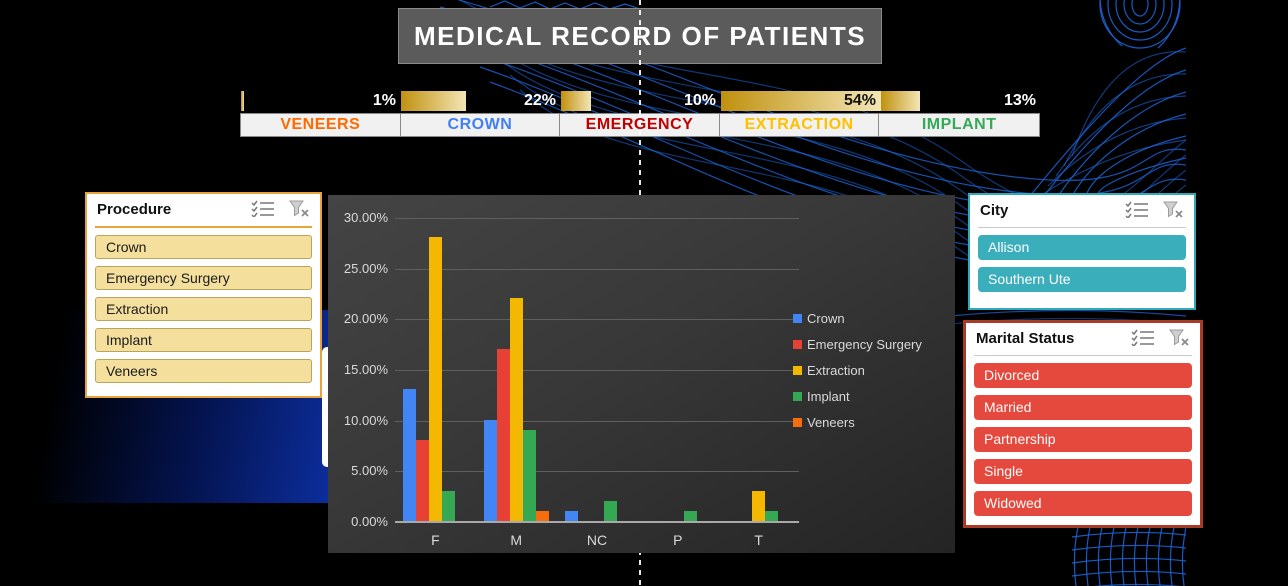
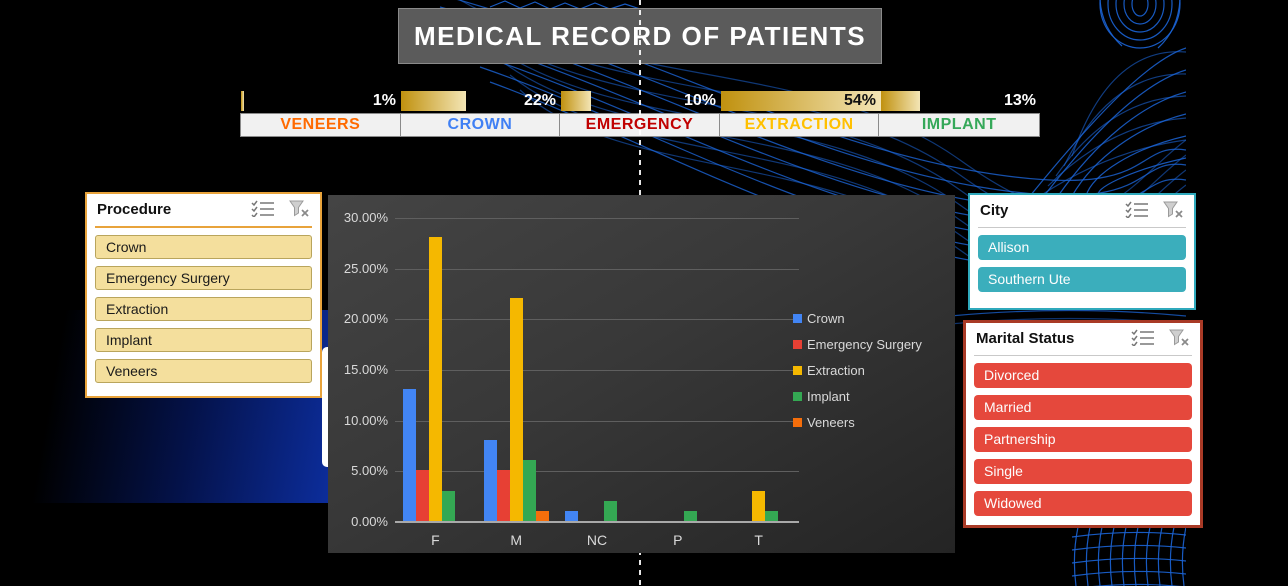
Emergency Surgery/F: 8% -> 5%
Crown/M: 10% -> 8%
Emergency Surgery/M: 17% -> 5%
Implant/M: 9% -> 6%
